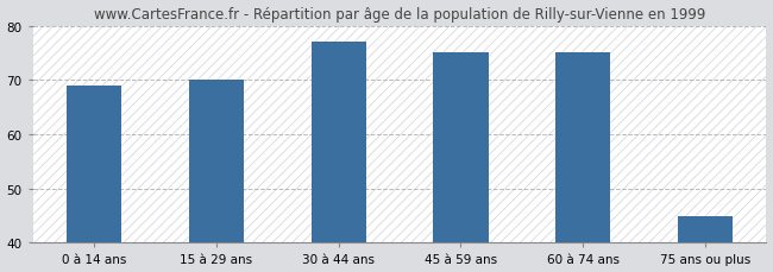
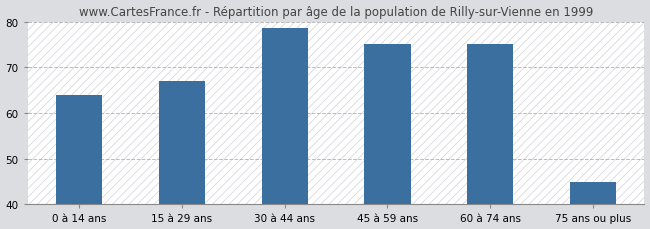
0 à 14 ans: 69.0 -> 64.0
15 à 29 ans: 70.0 -> 67.0
30 à 44 ans: 77.0 -> 78.5
